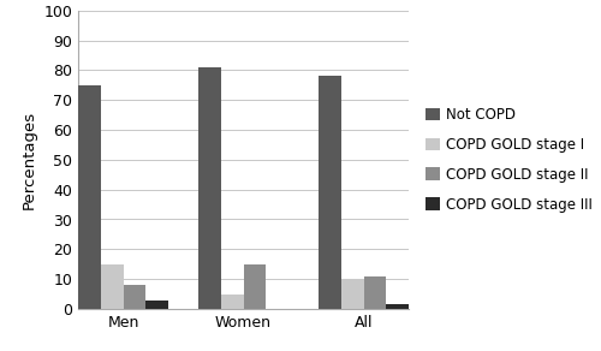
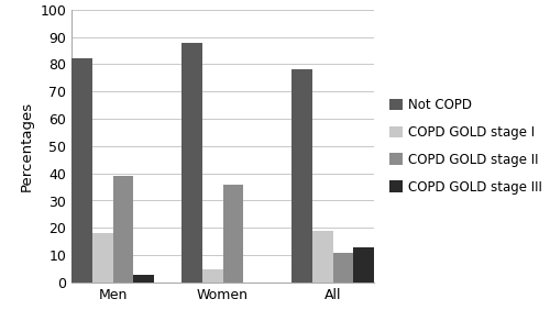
Not COPD/Men: 75 -> 82
COPD GOLD stage I/Men: 15 -> 18
COPD GOLD stage II/Men: 8 -> 39
Not COPD/Women: 81 -> 88
COPD GOLD stage II/Women: 15 -> 36
COPD GOLD stage I/All: 10 -> 19
COPD GOLD stage III/All: 1.5 -> 13.0
